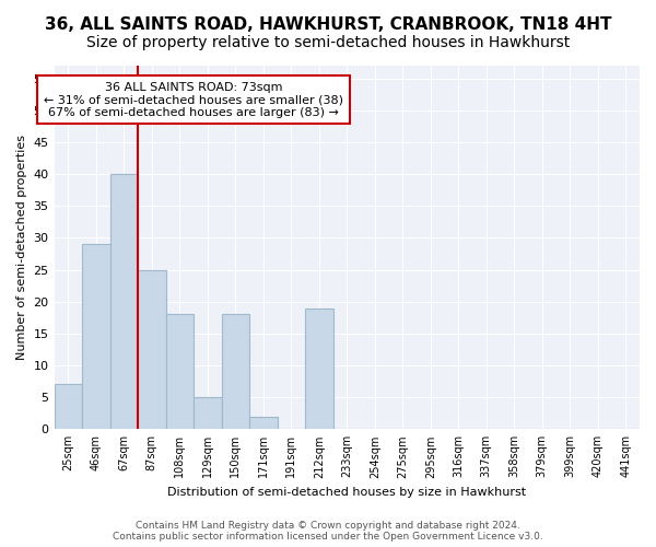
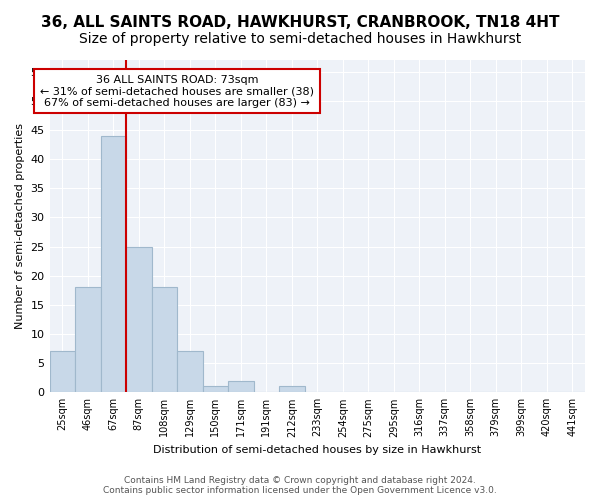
46sqm: 29 -> 18
67sqm: 40 -> 44
129sqm: 5 -> 7
150sqm: 18 -> 1
212sqm: 19 -> 1
